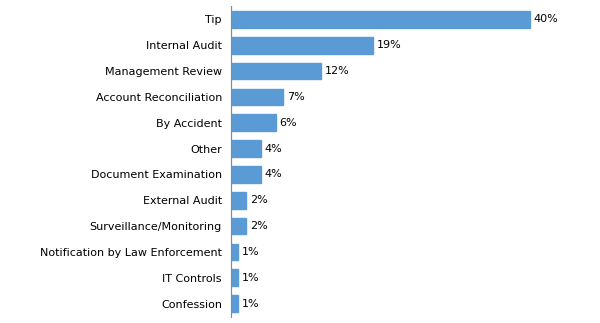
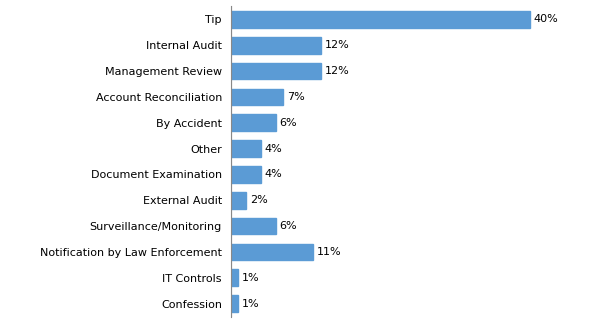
Internal Audit: 19% -> 12%
Surveillance/Monitoring: 2% -> 6%
Notification by Law Enforcement: 1% -> 11%
